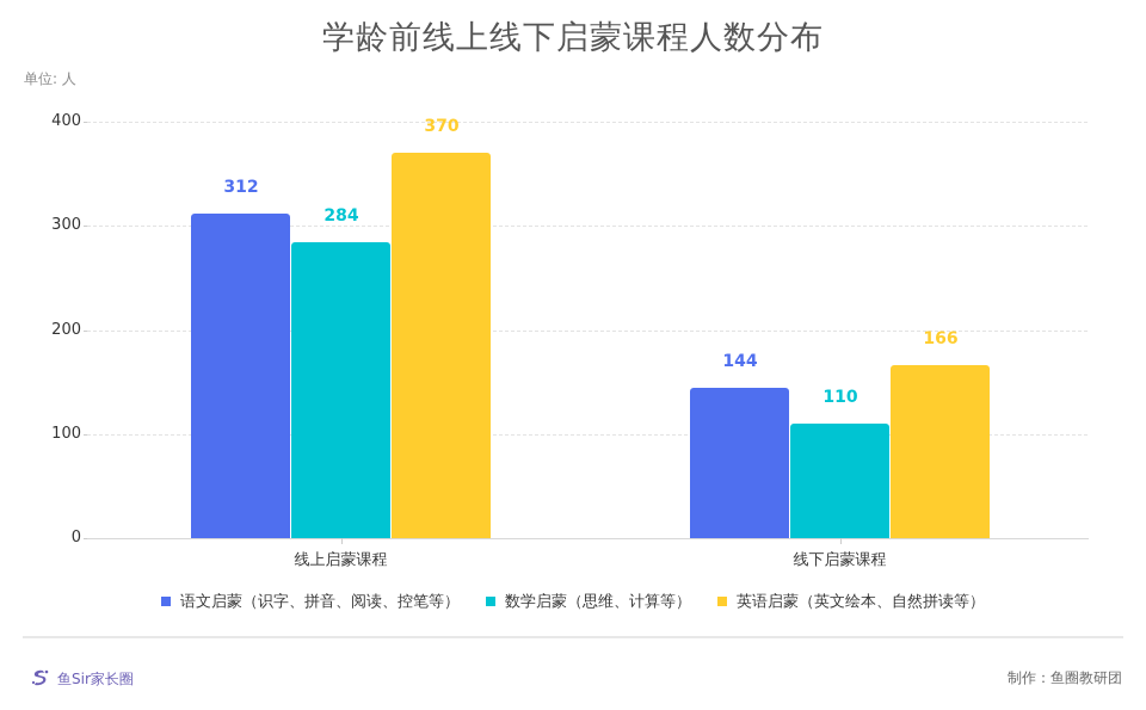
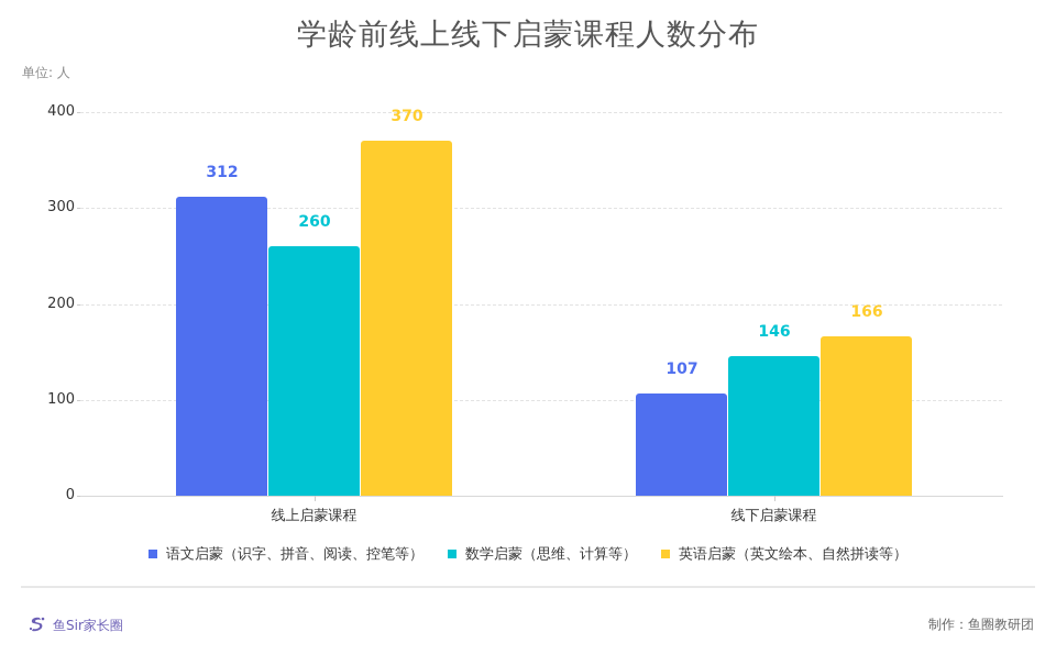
数学启蒙（思维、计算等）/线上启蒙课程: 284 -> 260
语文启蒙（识字、拼音、阅读、控笔等）/线下启蒙课程: 144 -> 107
数学启蒙（思维、计算等）/线下启蒙课程: 110 -> 146
